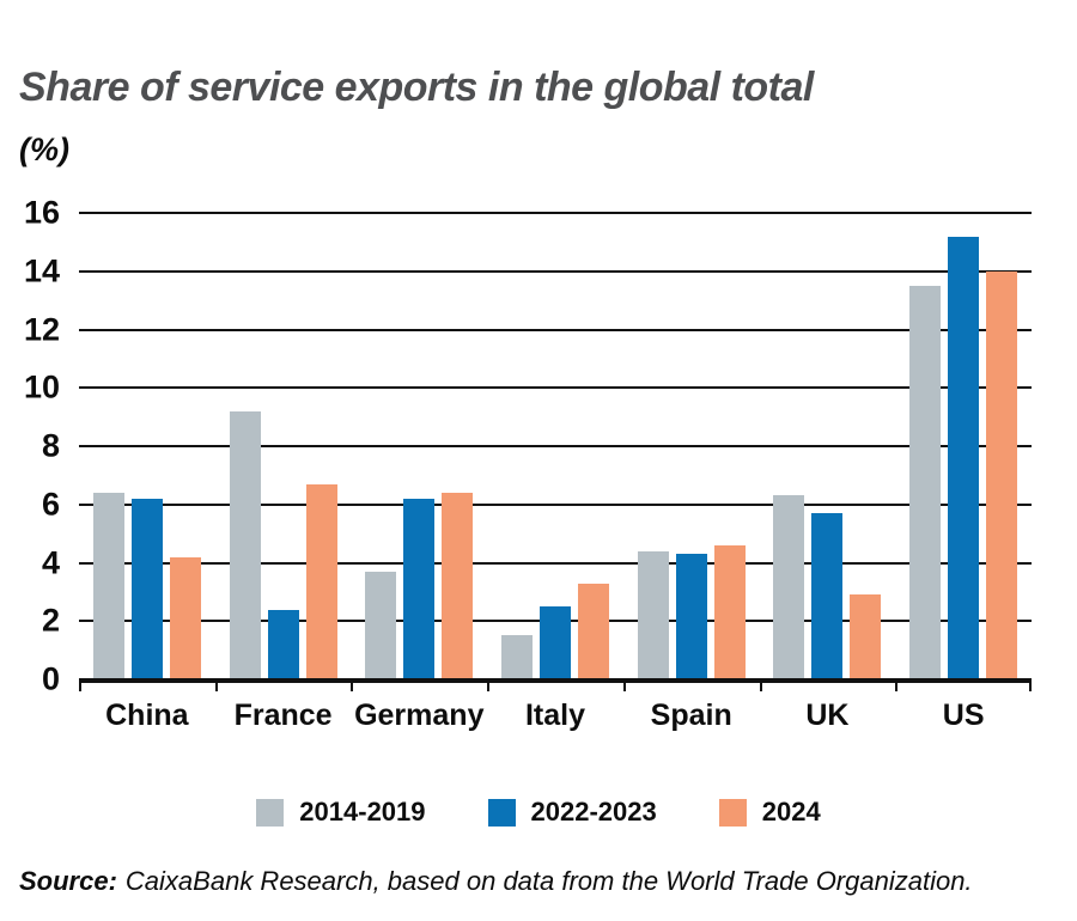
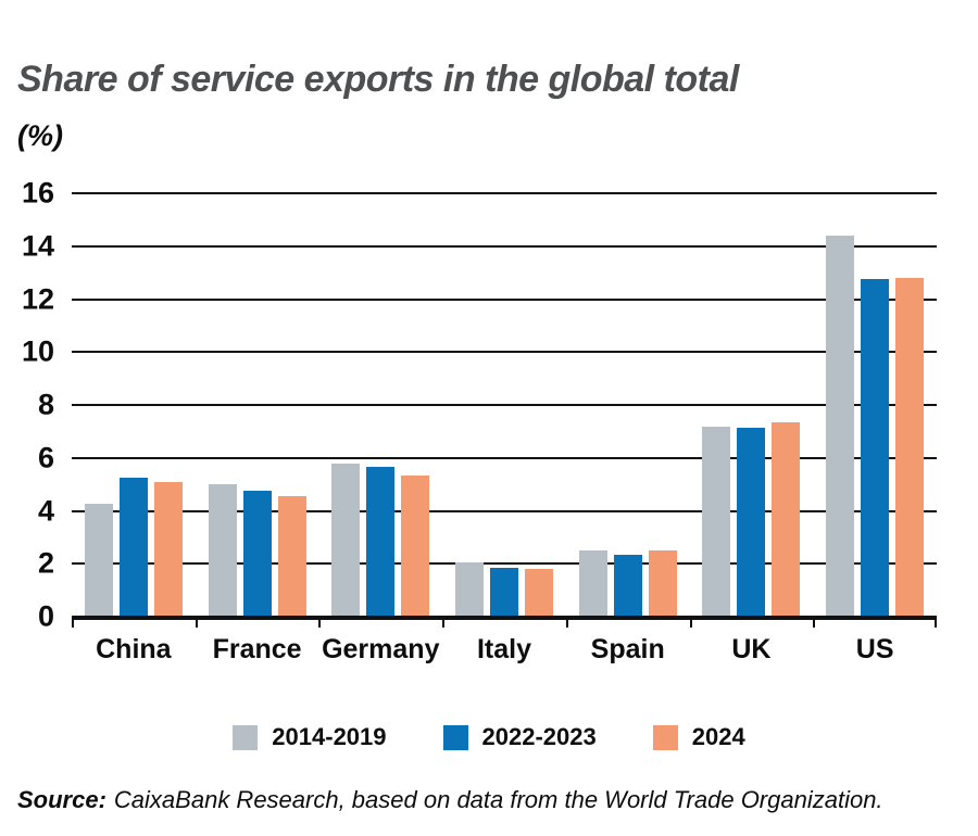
2014-2019/China: 6.4 -> 4.2
2022-2023/China: 6.2 -> 5.2
2024/China: 4.2 -> 5.1
2014-2019/France: 9.2 -> 5.0
2022-2023/France: 2.4 -> 4.8
2024/France: 6.7 -> 4.5
2014-2019/Germany: 3.7 -> 5.8
2022-2023/Germany: 6.2 -> 5.7
2024/Germany: 6.4 -> 5.3
2014-2019/Italy: 1.5 -> 2.0
2022-2023/Italy: 2.5 -> 1.9
2024/Italy: 3.3 -> 1.8
2014-2019/Spain: 4.4 -> 2.5
2022-2023/Spain: 4.3 -> 2.4
2024/Spain: 4.6 -> 2.5
2014-2019/UK: 6.3 -> 7.2
2022-2023/UK: 5.7 -> 7.2
2024/UK: 2.9 -> 7.3
2014-2019/US: 13.5 -> 14.4
2022-2023/US: 15.2 -> 12.8
2024/US: 14.0 -> 12.8
